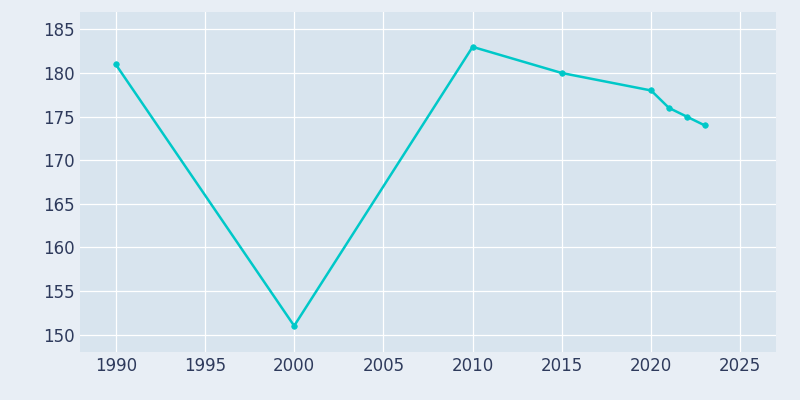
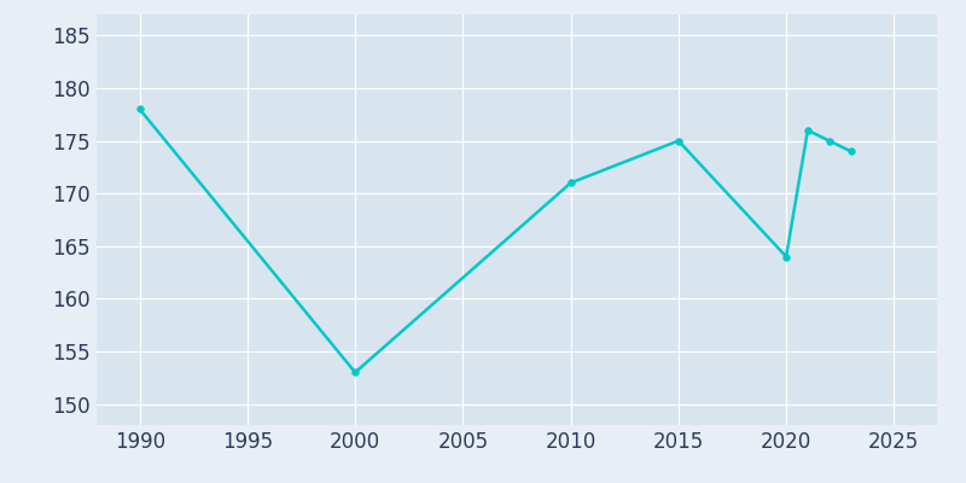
1990: 181 -> 178
2000: 151 -> 153
2010: 183 -> 171
2015: 180 -> 175
2020: 178 -> 164
